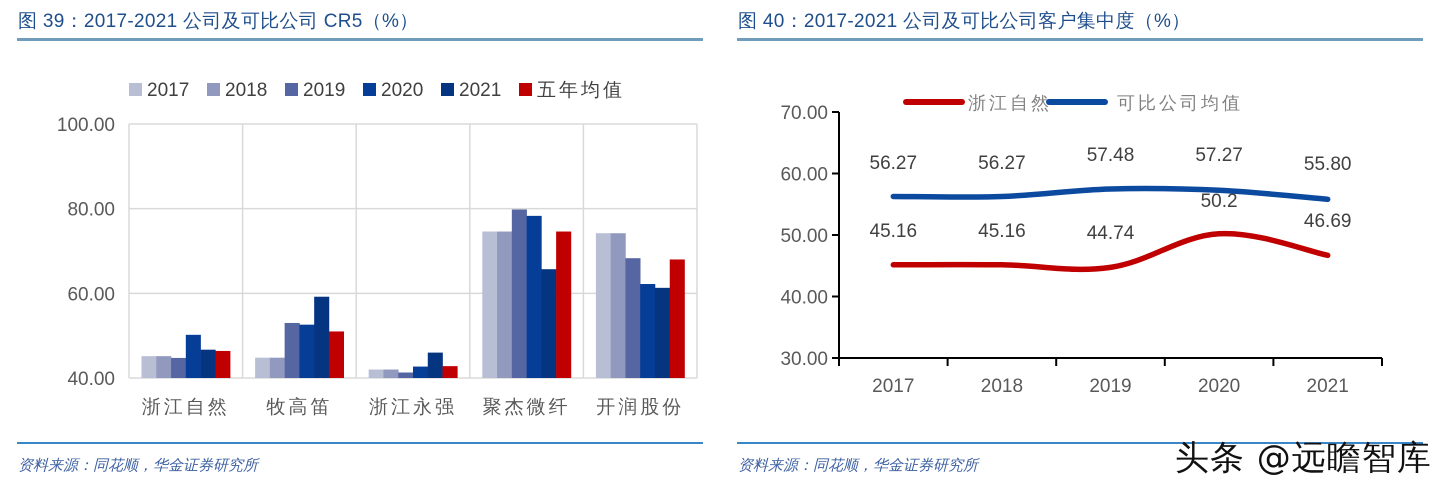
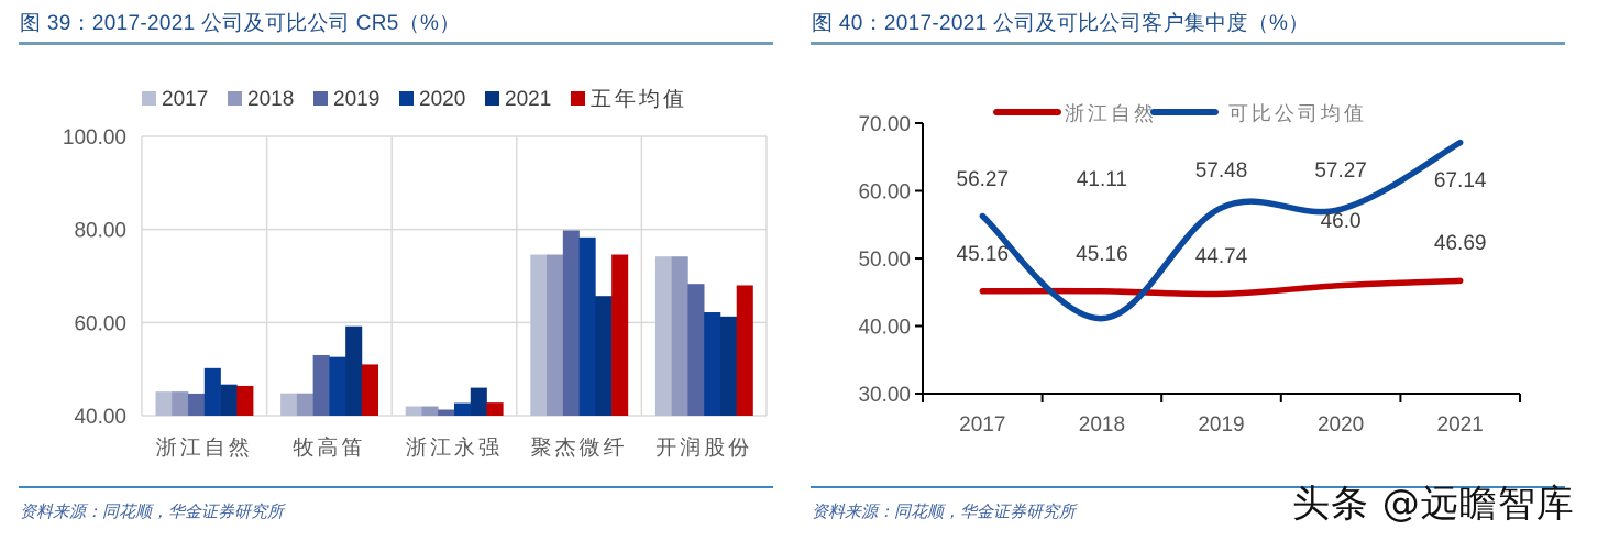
图 40：2017-2021 公司及可比公司客户集中度（%）/可比公司均值/2018: 56.27 -> 41.11
图 40：2017-2021 公司及可比公司客户集中度（%）/浙江自然/2020: 50.2 -> 46.0
图 40：2017-2021 公司及可比公司客户集中度（%）/可比公司均值/2021: 55.80 -> 67.14
